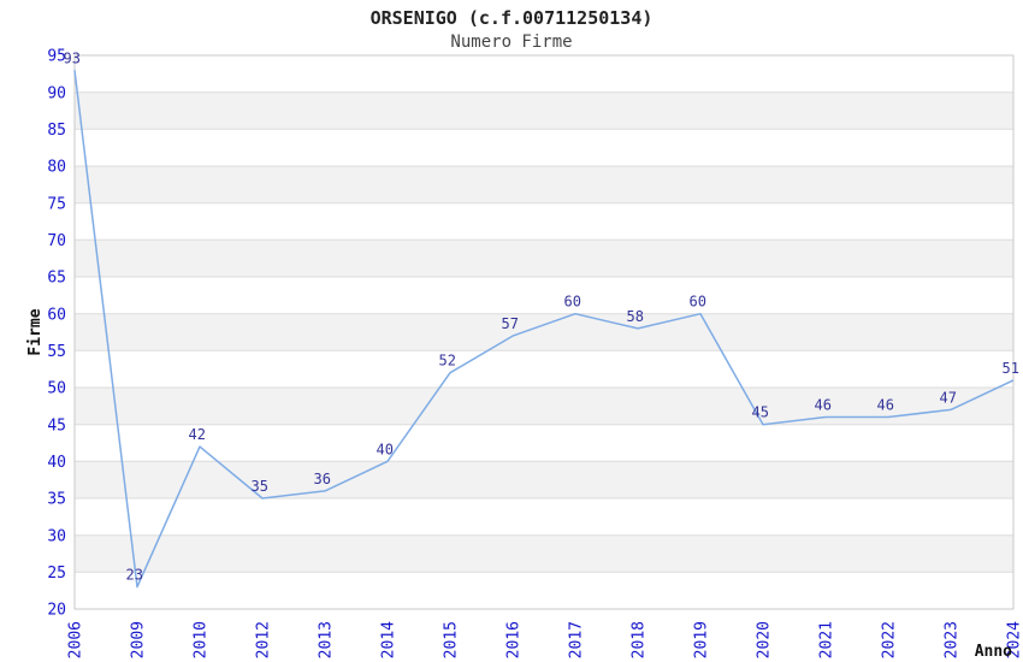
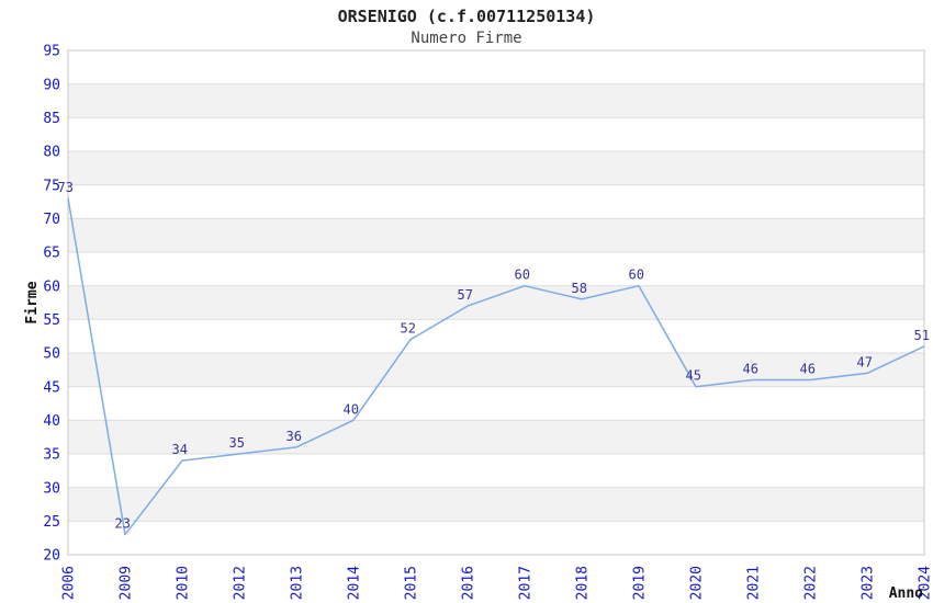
2006: 93 -> 73
2010: 42 -> 34
